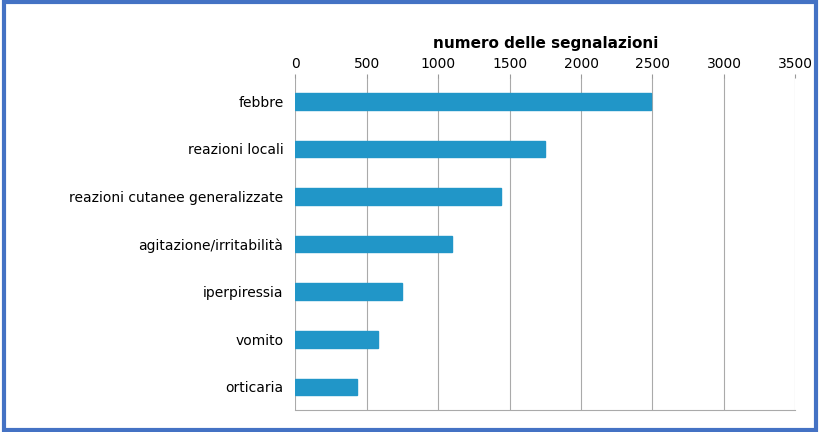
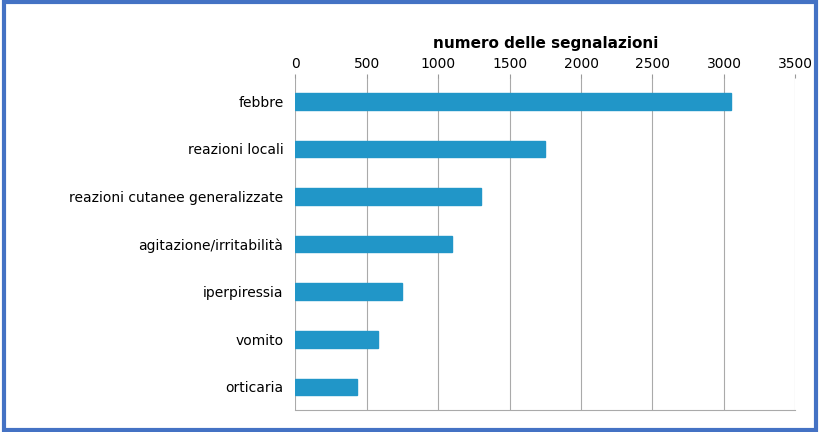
febbre: 2490 -> 3050
reazioni cutanee generalizzate: 1440 -> 1300
